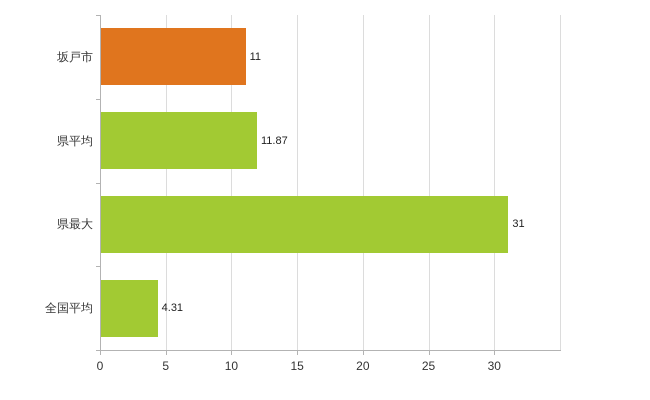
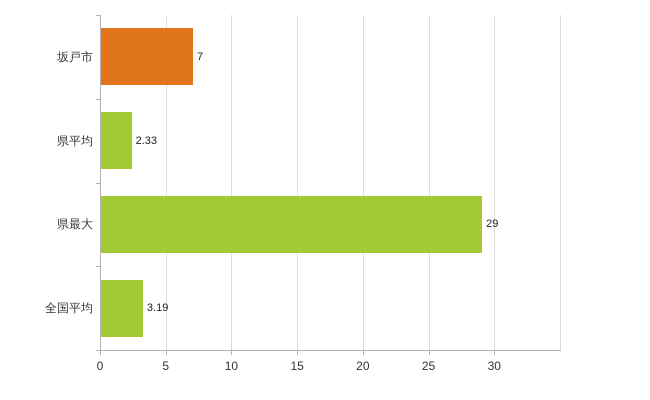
坂戸市: 11 -> 7
県平均: 11.87 -> 2.33
県最大: 31 -> 29
全国平均: 4.31 -> 3.19
